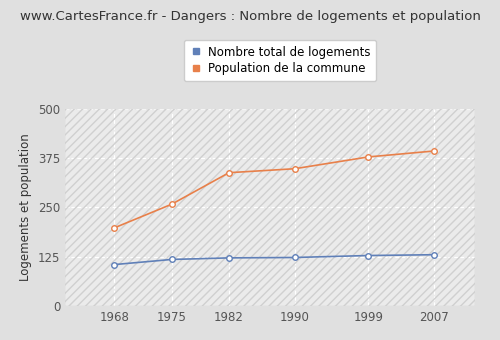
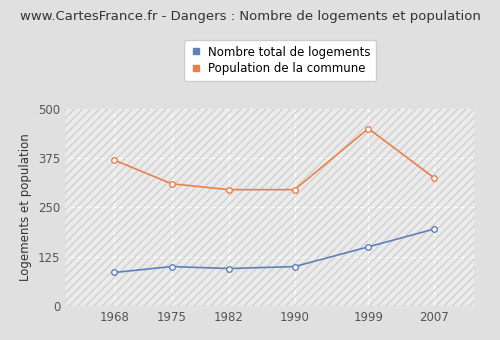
Nombre total de logements/1968: 105 -> 85
Population de la commune/1968: 198 -> 370
Nombre total de logements/1975: 118 -> 100
Population de la commune/1975: 258 -> 310
Nombre total de logements/1982: 122 -> 95
Population de la commune/1982: 338 -> 295
Nombre total de logements/1990: 123 -> 100
Population de la commune/1990: 348 -> 295
Nombre total de logements/1999: 128 -> 150
Population de la commune/1999: 378 -> 450
Nombre total de logements/2007: 130 -> 195
Population de la commune/2007: 393 -> 325
